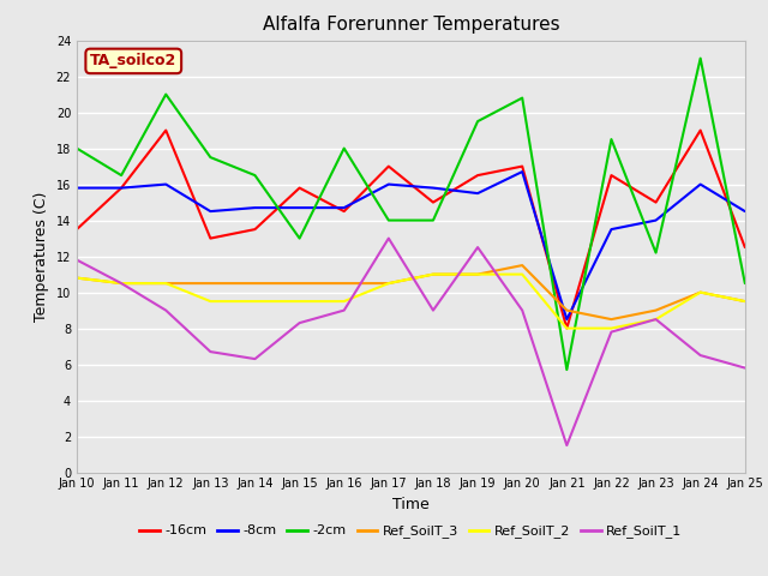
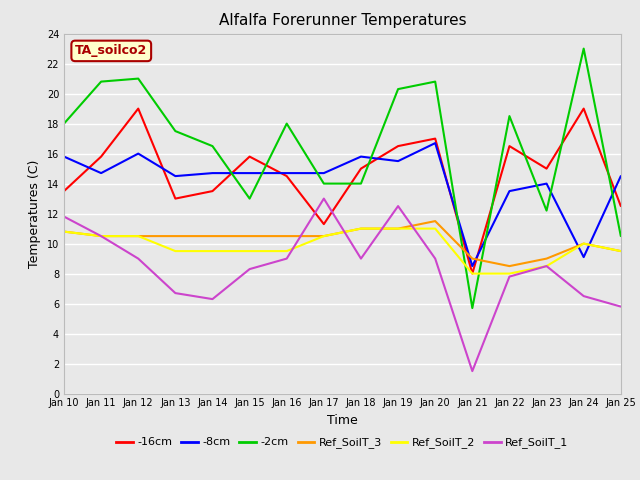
-8cm/Jan 11: 15.8 -> 14.7
-2cm/Jan 11: 16.5 -> 20.8
-16cm/Jan 17: 17.0 -> 11.3
-8cm/Jan 17: 16.0 -> 14.7
-2cm/Jan 19: 19.5 -> 20.3
-8cm/Jan 24: 16.0 -> 9.1
